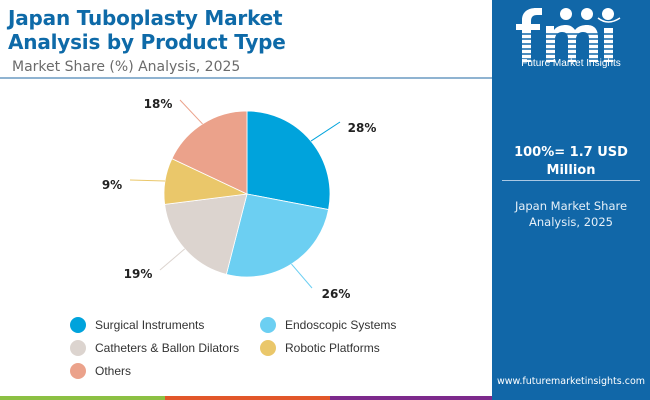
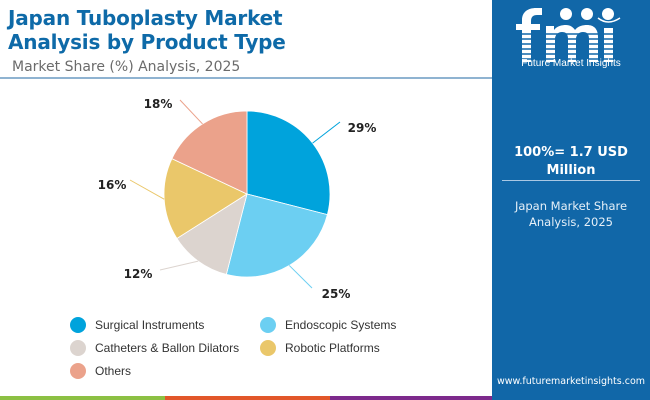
Surgical Instruments: 28% -> 29%
Endoscopic Systems: 26% -> 25%
Catheters & Ballon Dilators: 19% -> 12%
Robotic Platforms: 9% -> 16%
